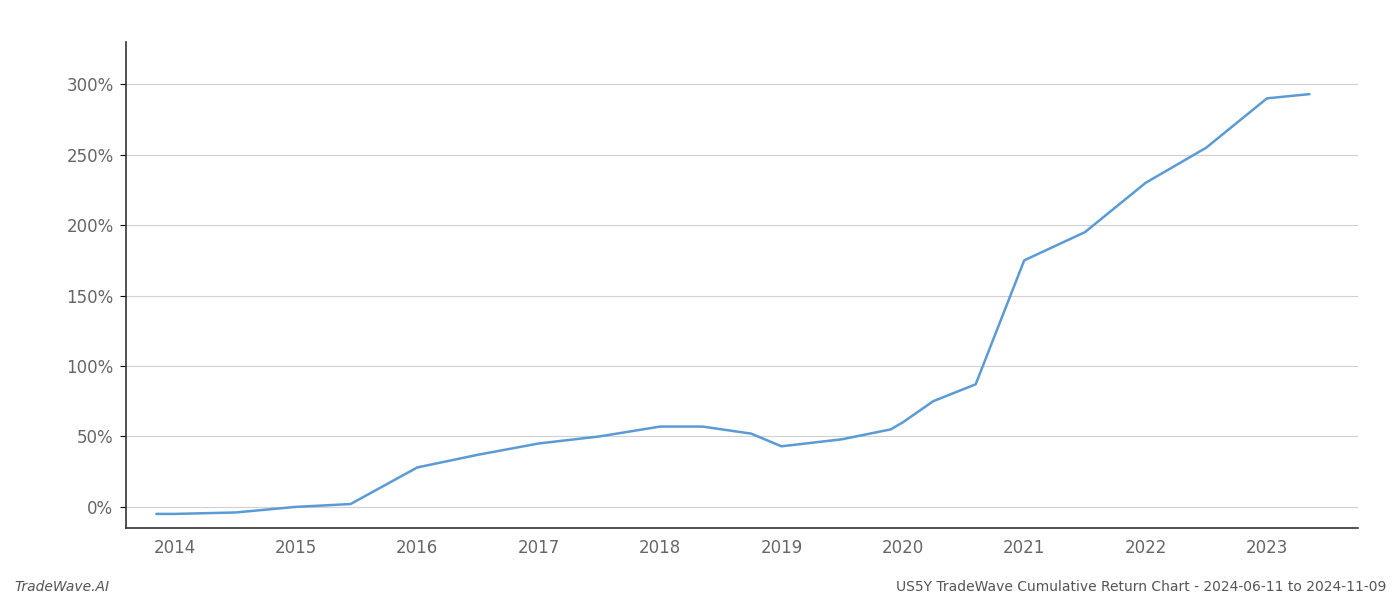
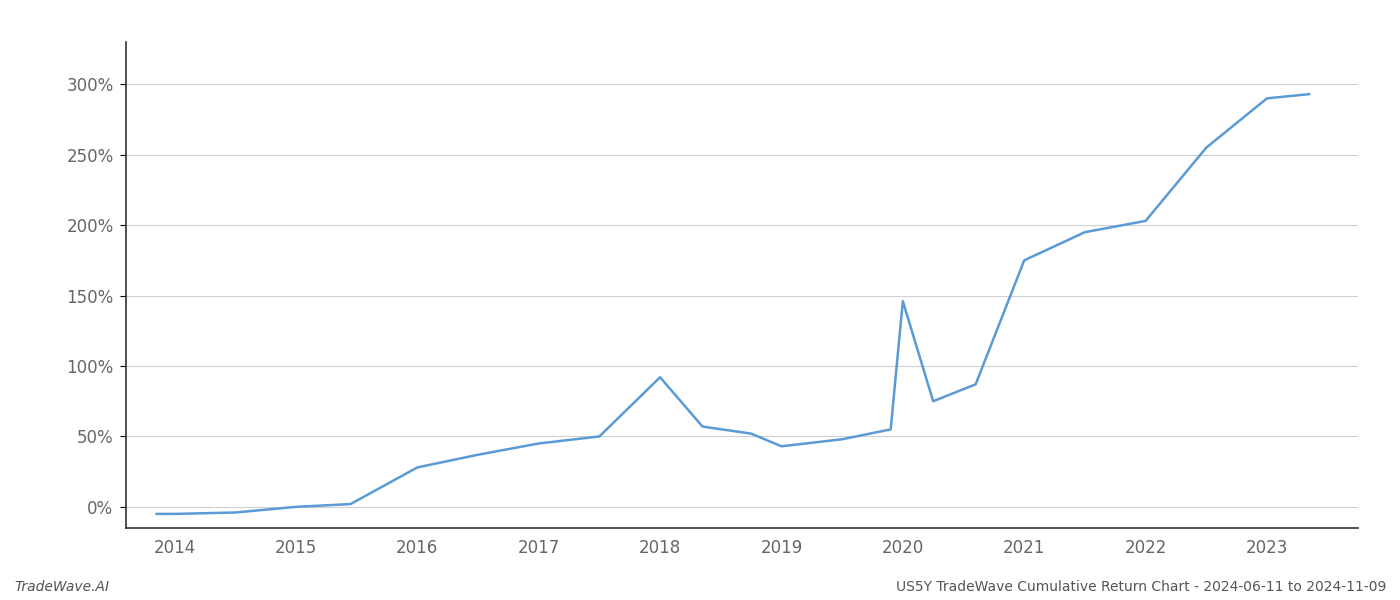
2018: 57% -> 92%
2020: 60% -> 146%
2022: 230% -> 203%
